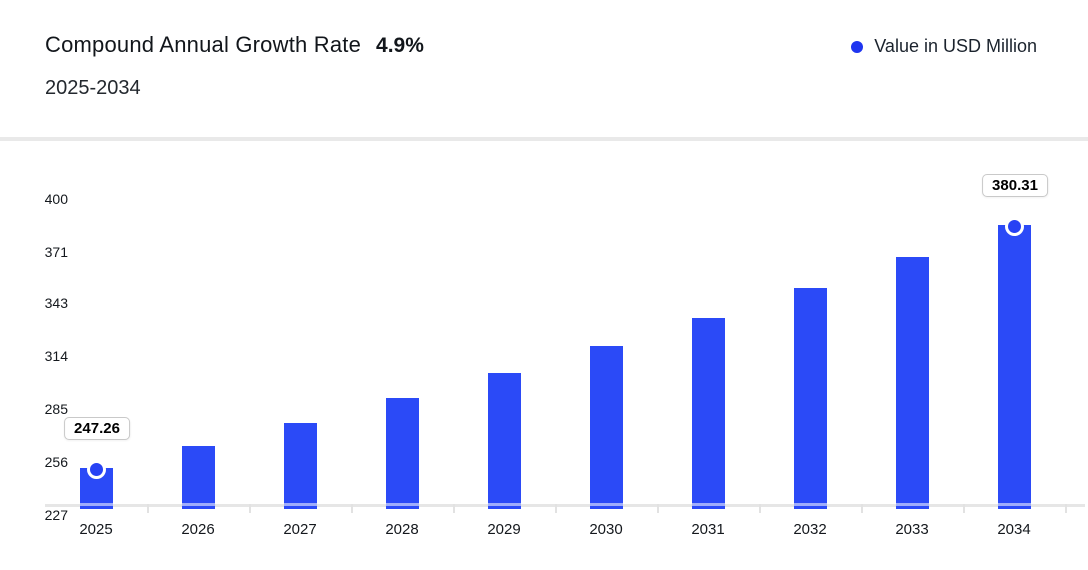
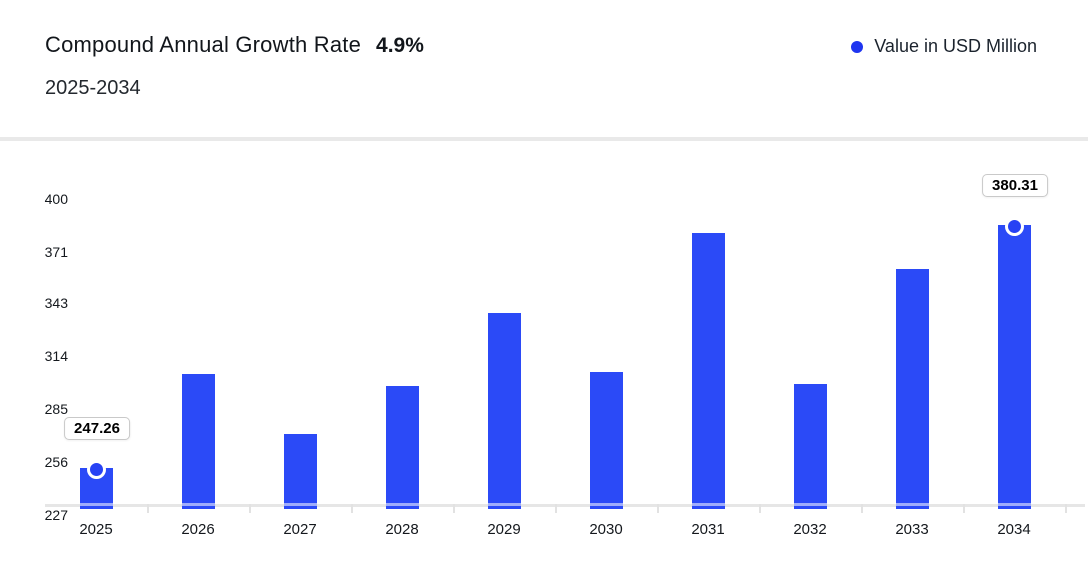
2026: 259 -> 299
2027: 272 -> 266
2028: 285 -> 292
2029: 299 -> 332
2030: 314 -> 300
2031: 329 -> 376
2032: 346 -> 293
2033: 363 -> 356
